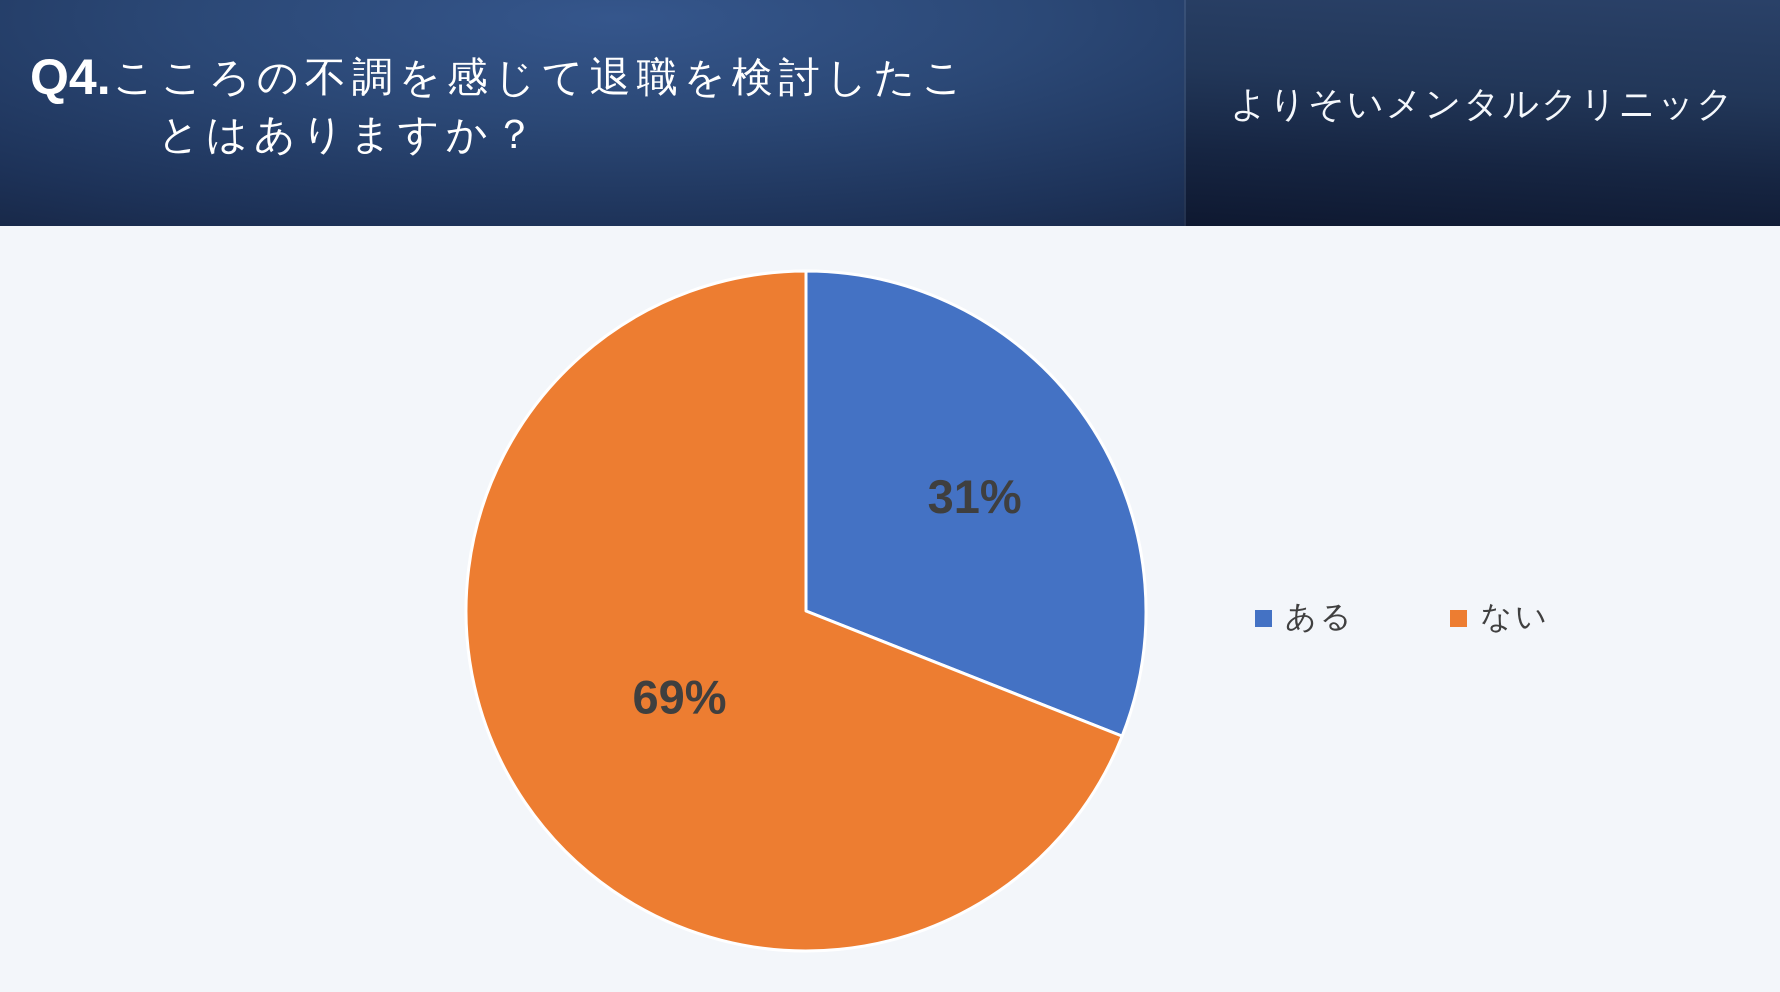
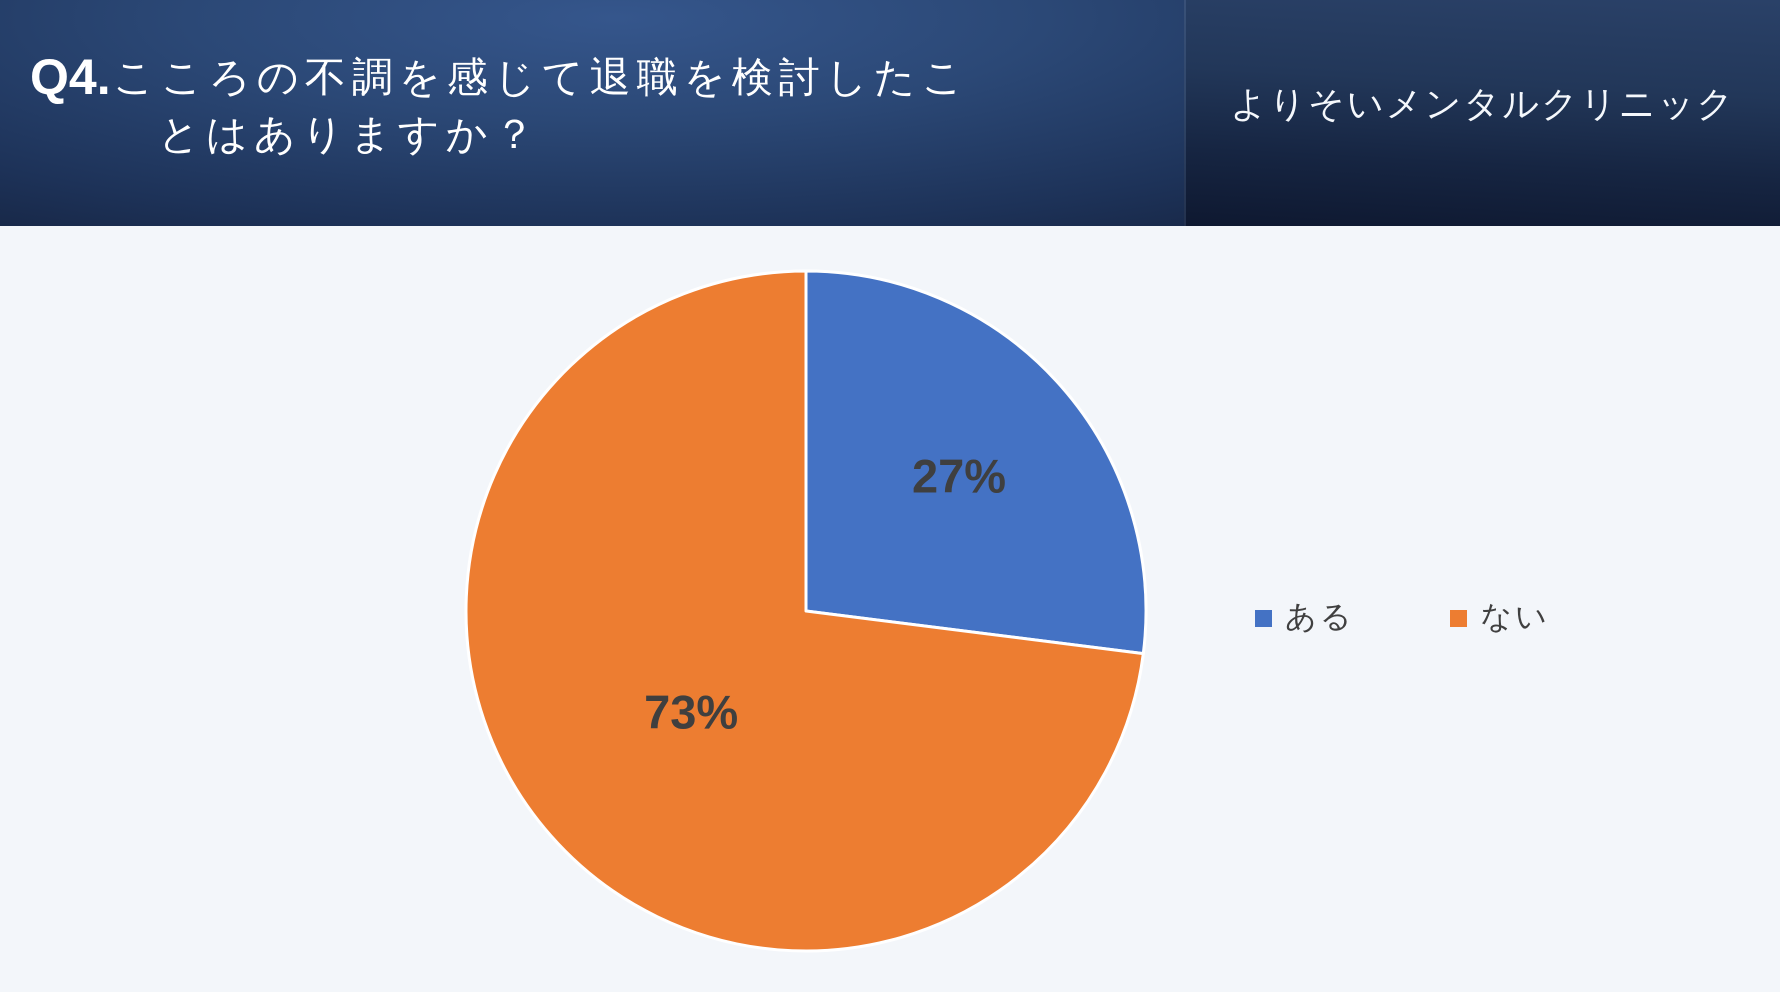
ある: 31% -> 27%
ない: 69% -> 73%
